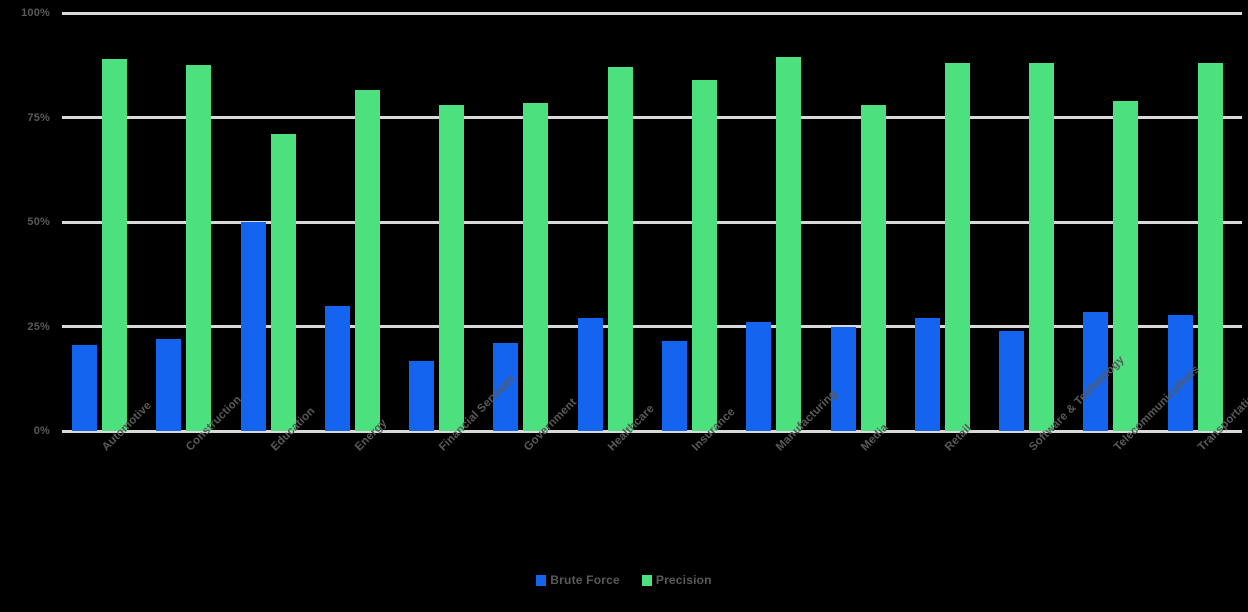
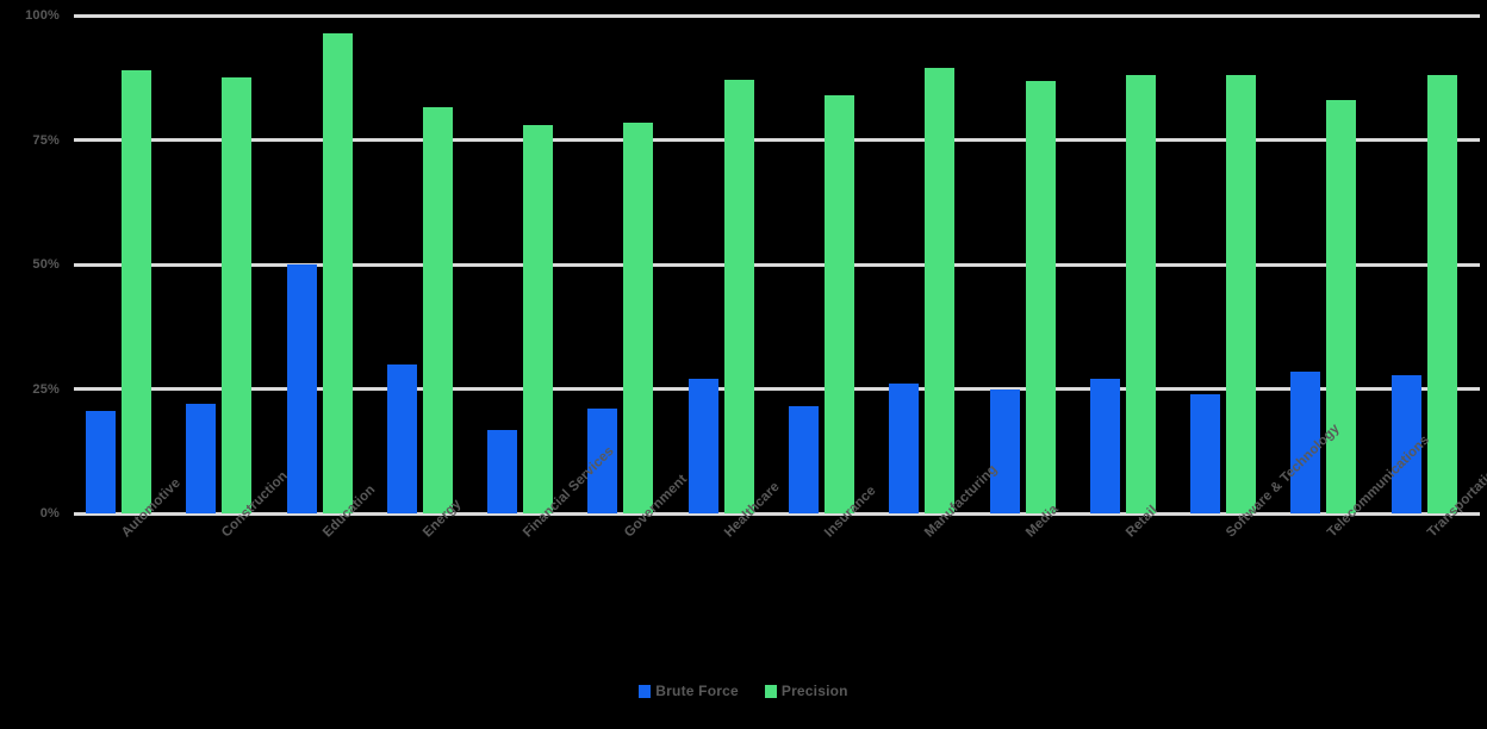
Precision/Education: 71% -> 96%
Precision/Media: 78% -> 87%
Precision/Telecommunications: 79% -> 83%
